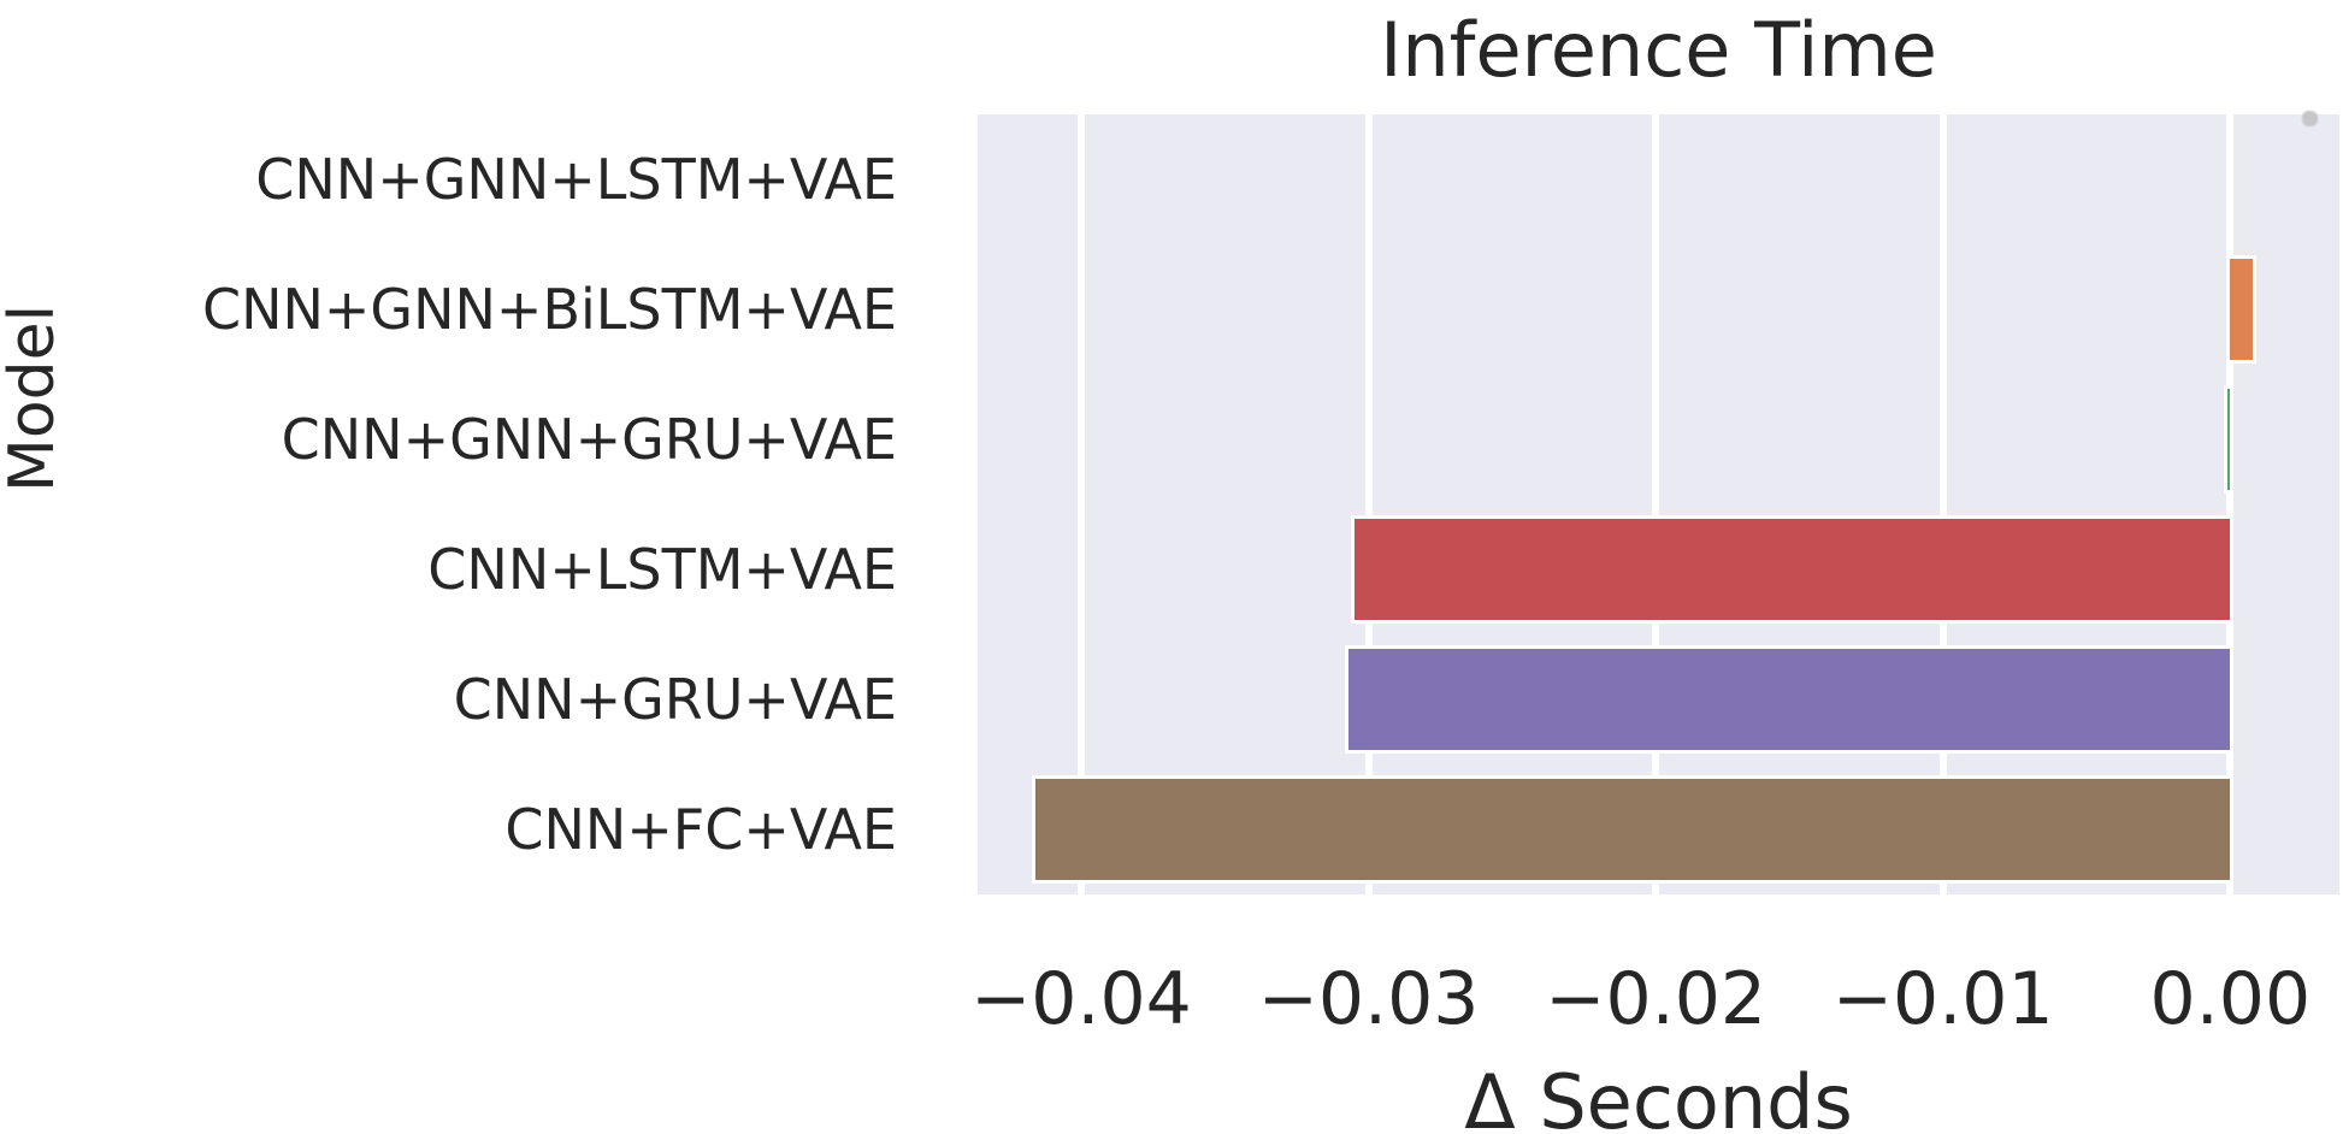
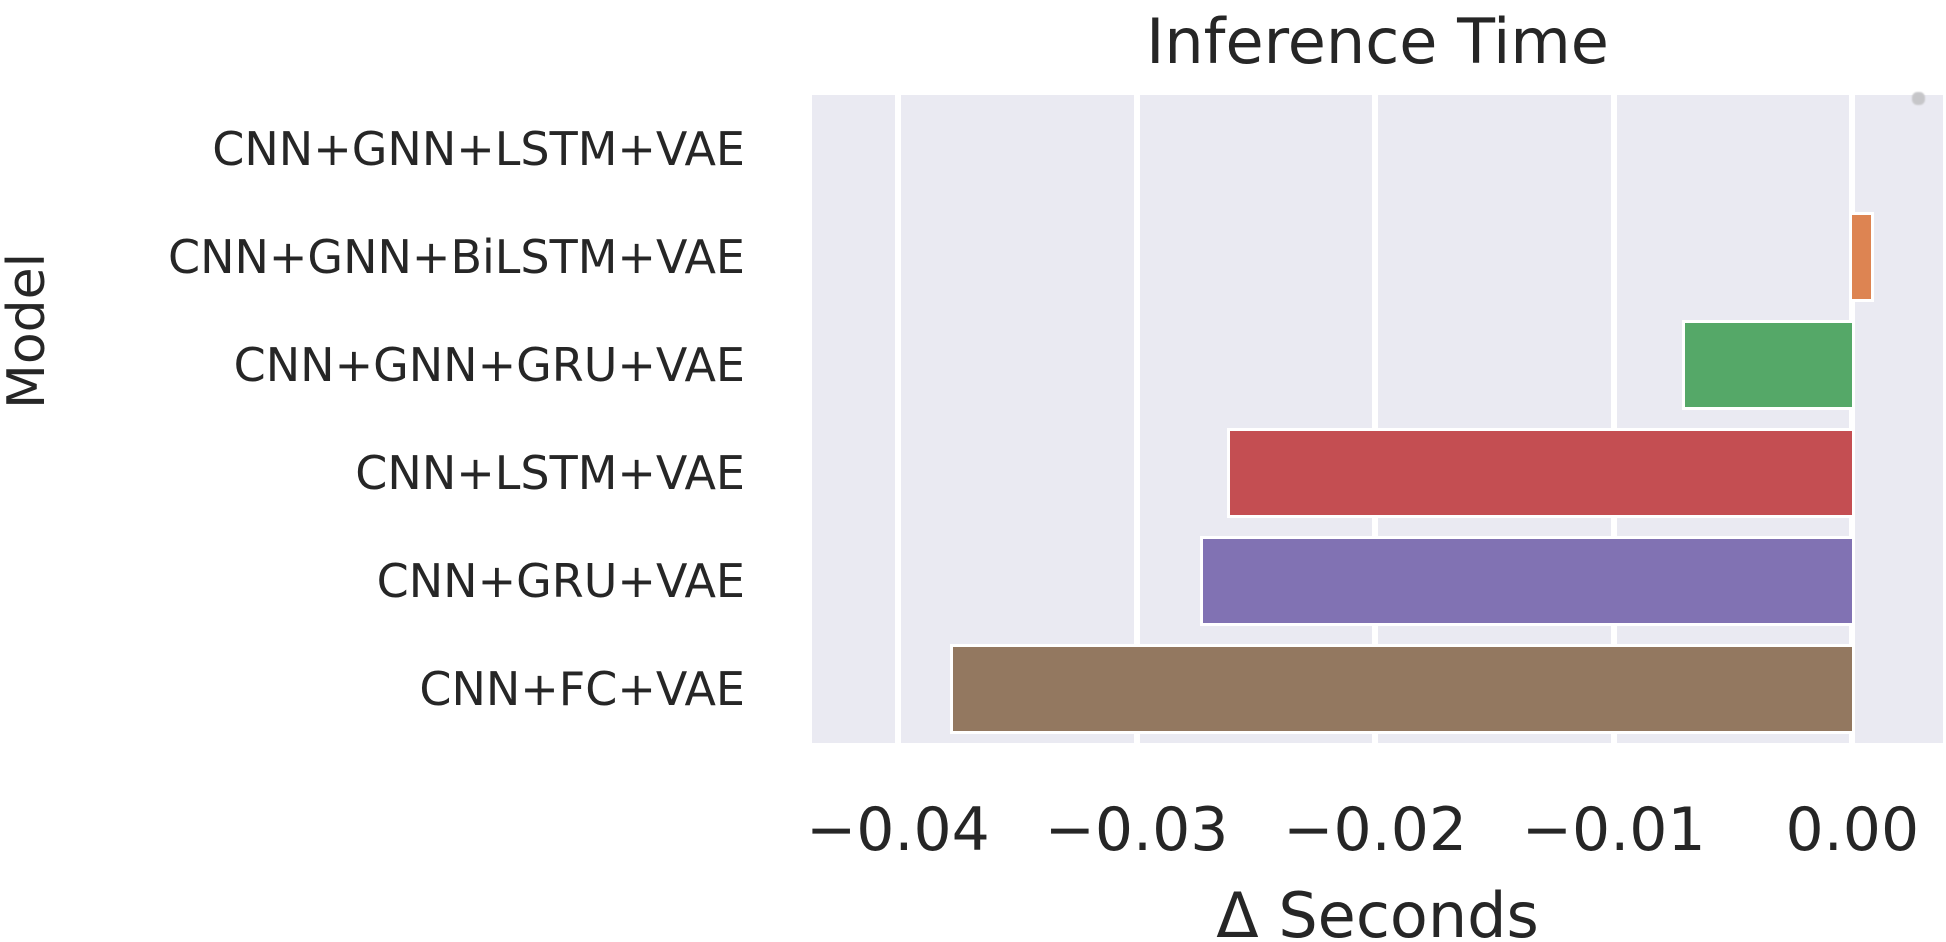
CNN+GNN+GRU+VAE: -0.0001 -> -0.0070
CNN+LSTM+VAE: -0.0305 -> -0.0261
CNN+GRU+VAE: -0.0307 -> -0.0272
CNN+FC+VAE: -0.0416 -> -0.0377
